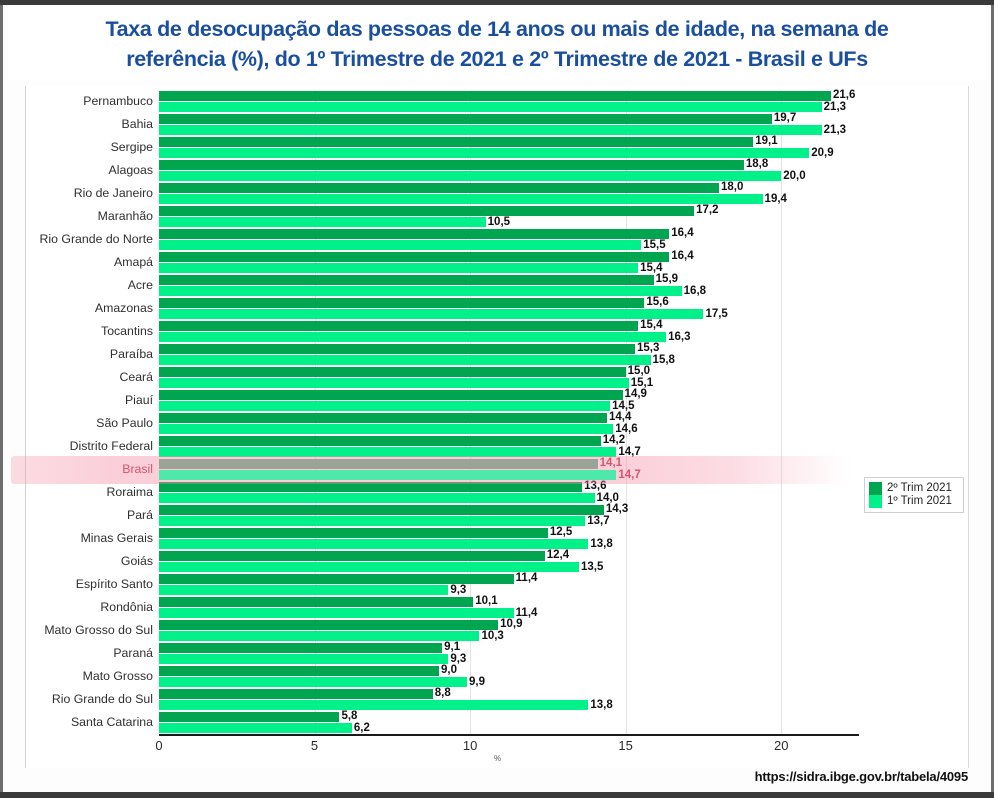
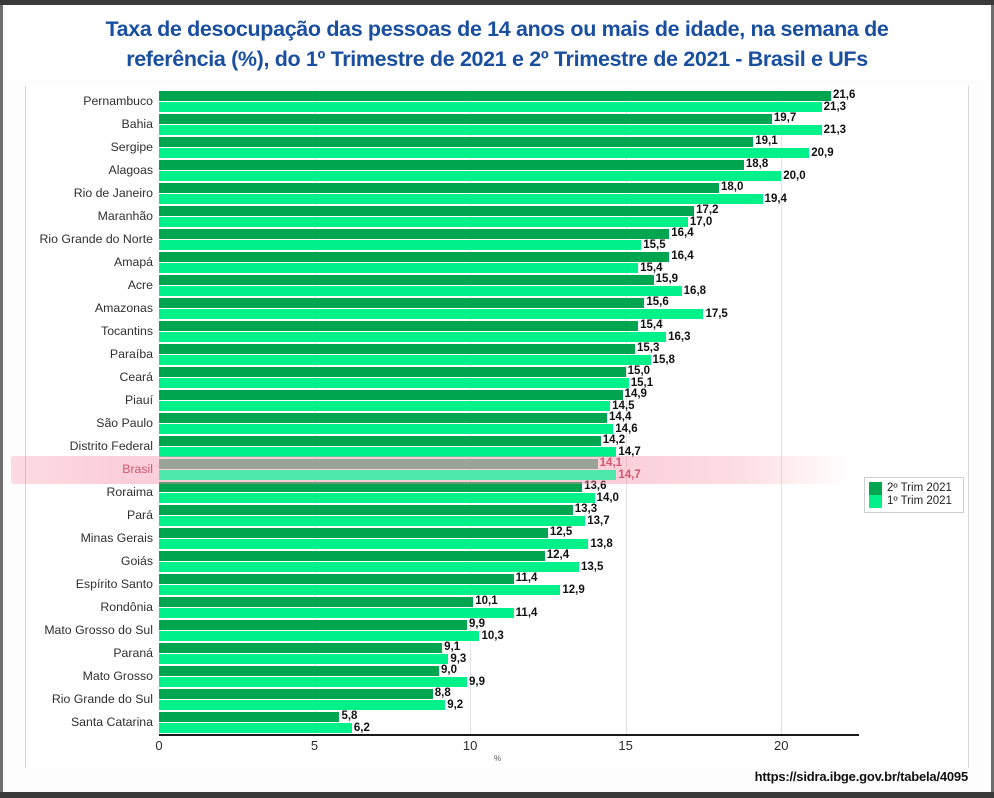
1º Trim 2021/Maranhão: 10,5 -> 17,0
2º Trim 2021/Pará: 14,3 -> 13,3
1º Trim 2021/Espírito Santo: 9,3 -> 12,9
2º Trim 2021/Mato Grosso do Sul: 10,9 -> 9,9
1º Trim 2021/Rio Grande do Sul: 13,8 -> 9,2
